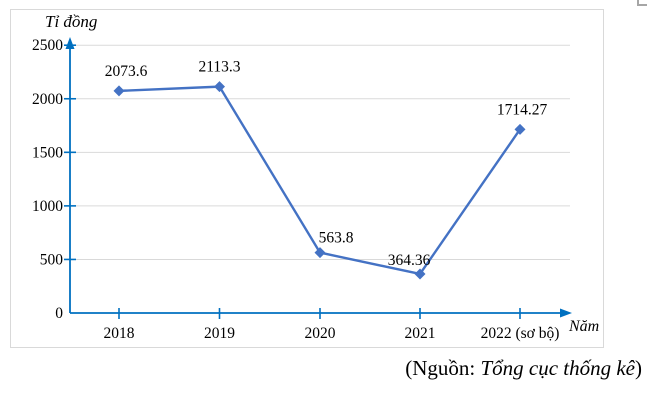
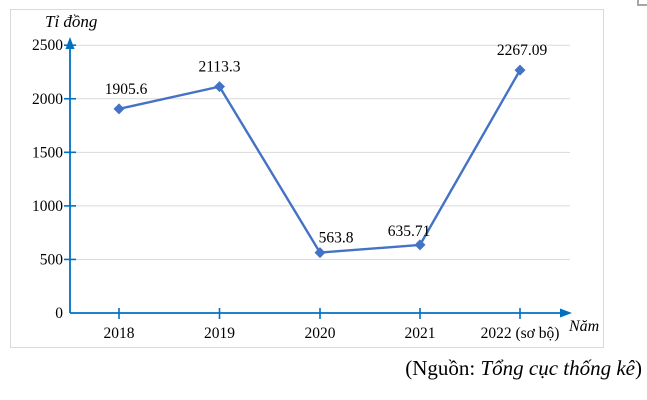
2018: 2073.6 -> 1905.6
2021: 364.36 -> 635.71
2022 (sơ bộ): 1714.27 -> 2267.09
